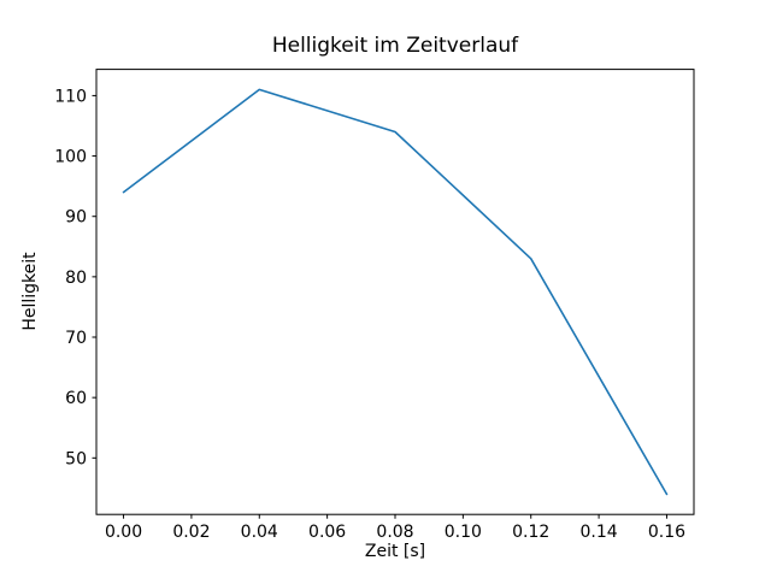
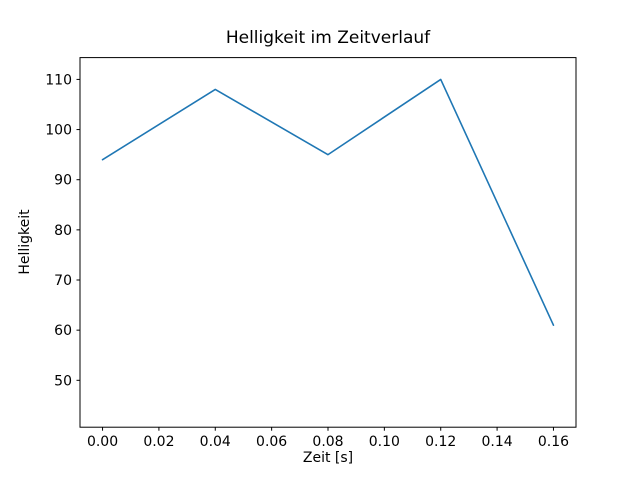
0.04: 111 -> 108
0.08: 104 -> 95
0.12: 83 -> 110
0.16: 44 -> 61
